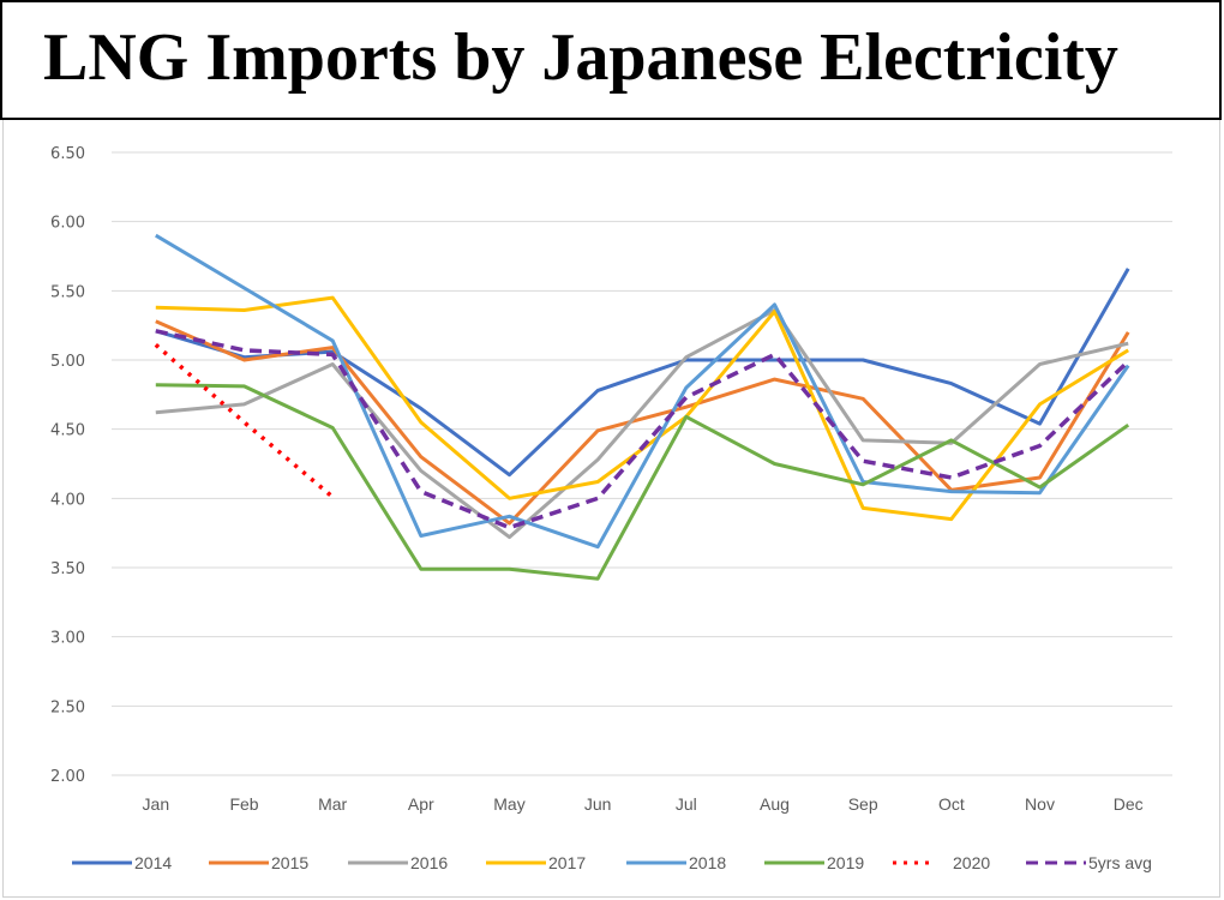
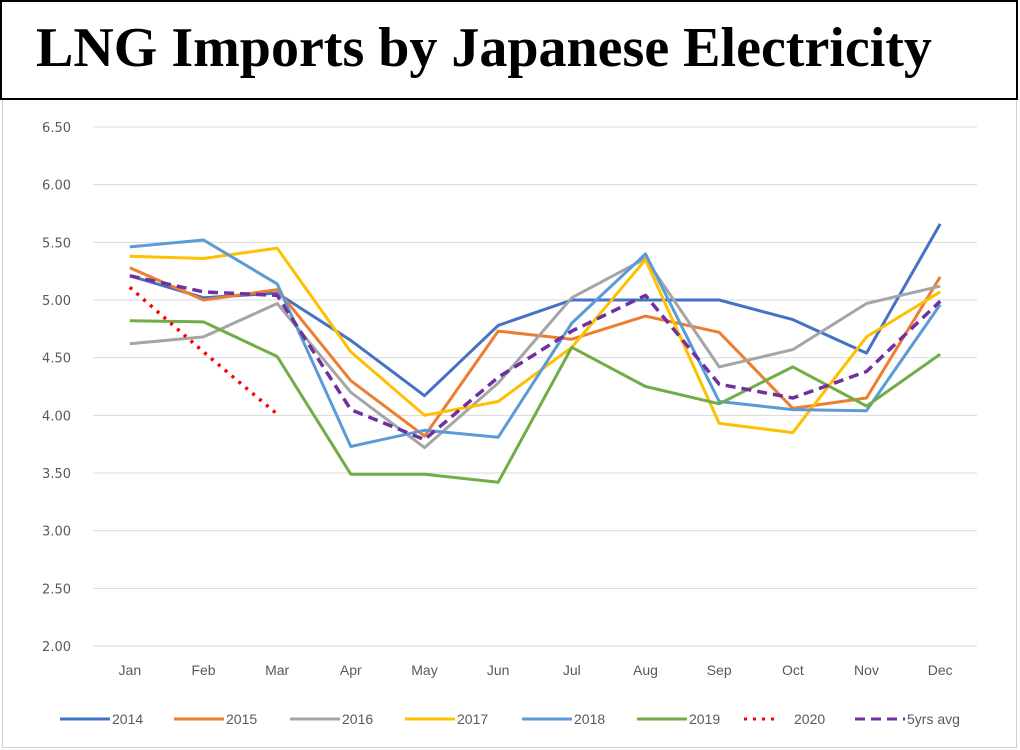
2018/Jan: 5.90 -> 5.46
2015/Jun: 4.49 -> 4.73
2018/Jun: 3.65 -> 3.81
5yrs avg/Jun: 4.00 -> 4.33
2016/Oct: 4.40 -> 4.57
